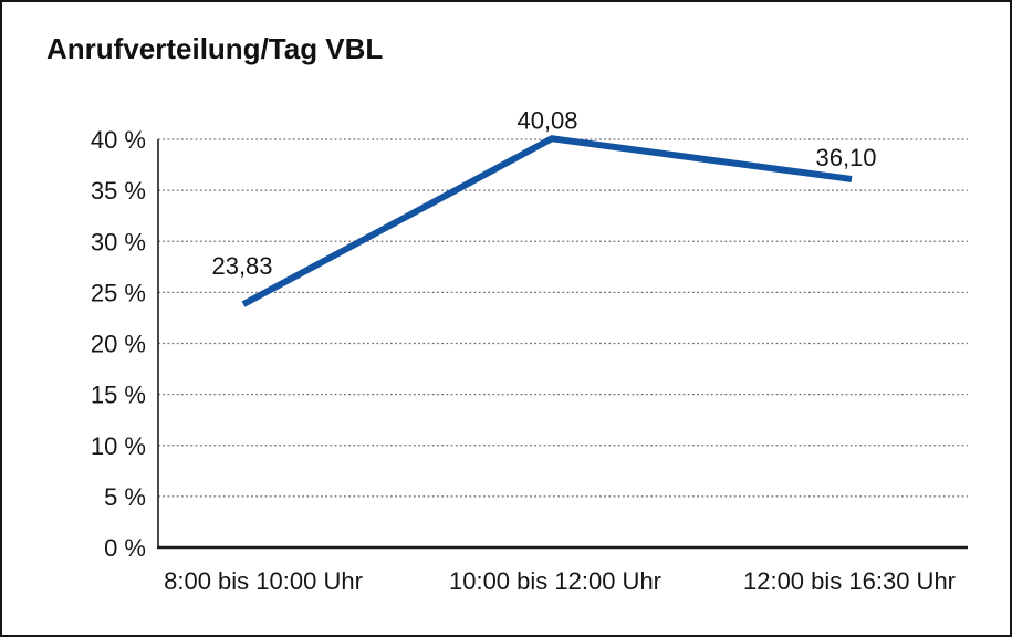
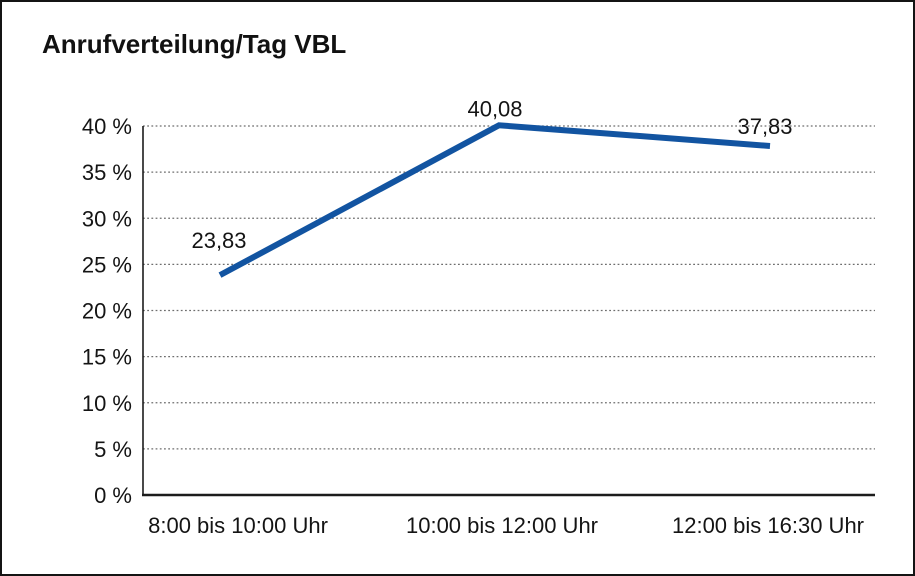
12:00 bis 16:30 Uhr: 36,10 -> 37,83
